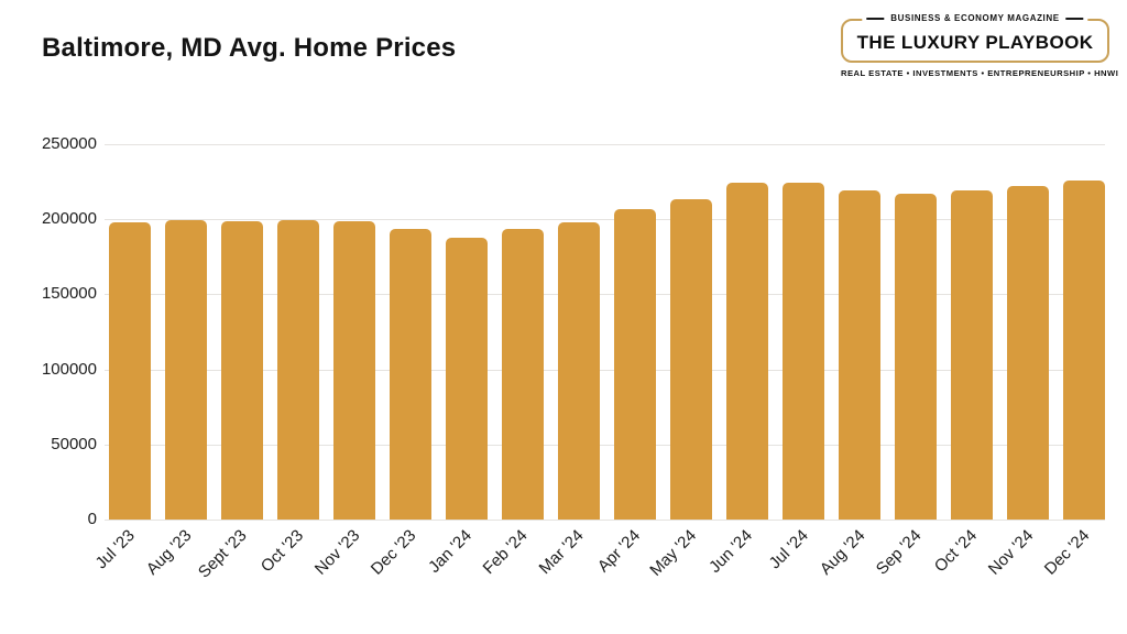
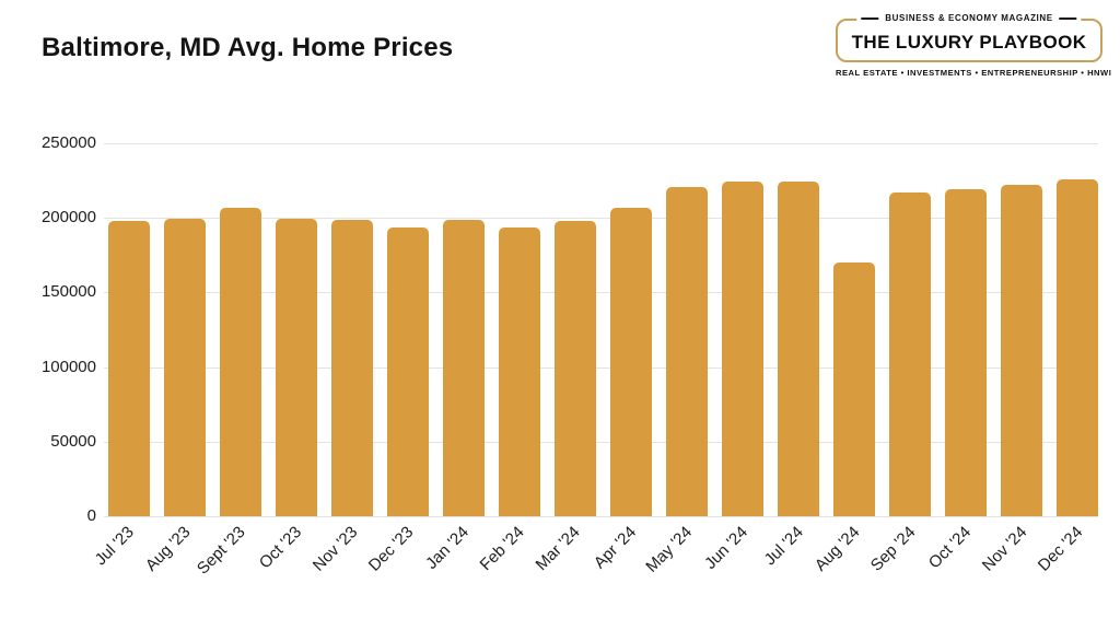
Sept '23: 198000 -> 207000
Jan '24: 188000 -> 199000
May '24: 214000 -> 221000
Aug '24: 219000 -> 170000
